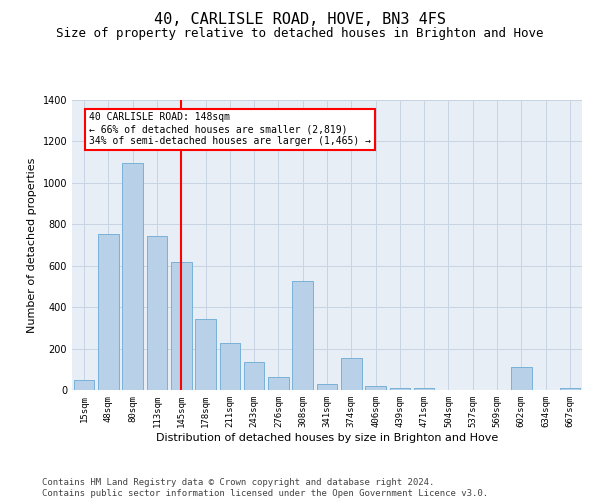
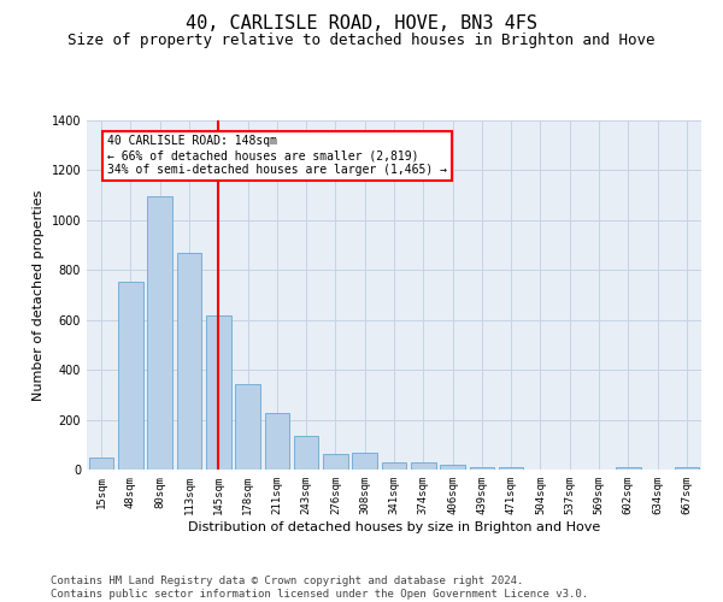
113sqm: 745 -> 870
308sqm: 525 -> 70
374sqm: 155 -> 28
602sqm: 110 -> 8
